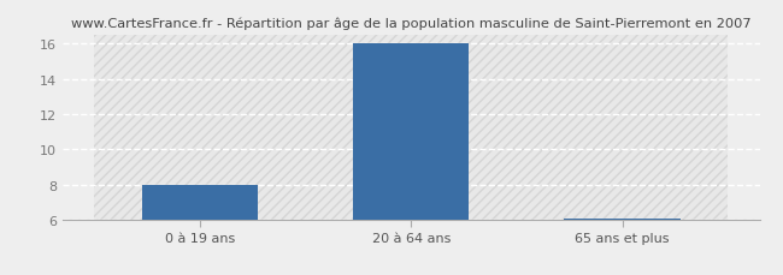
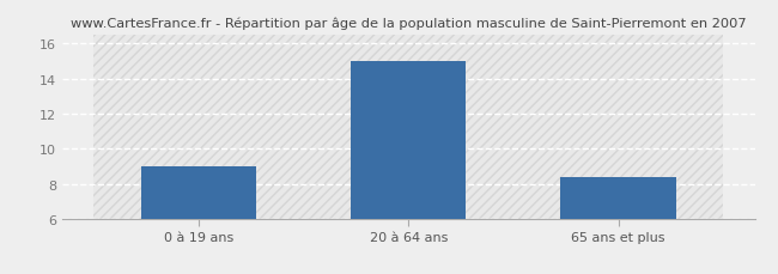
0 à 19 ans: 8.0 -> 9.0
20 à 64 ans: 16.0 -> 15.0
65 ans et plus: 6.1 -> 8.4
